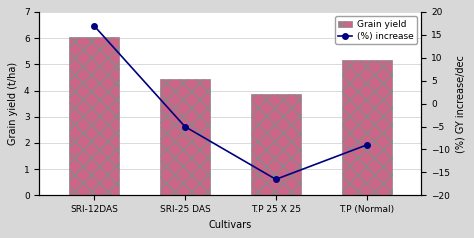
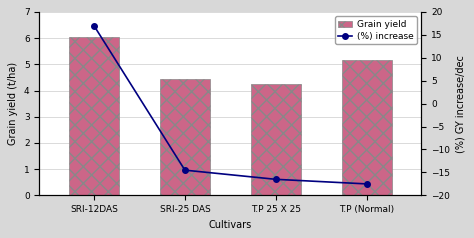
(%) increase/SRI-25 DAS: -5.0 -> -14.5
Grain yield/T.P 25 X 25: 3.85 -> 4.25
(%) increase/T.P (Normal): -9.0 -> -17.5
